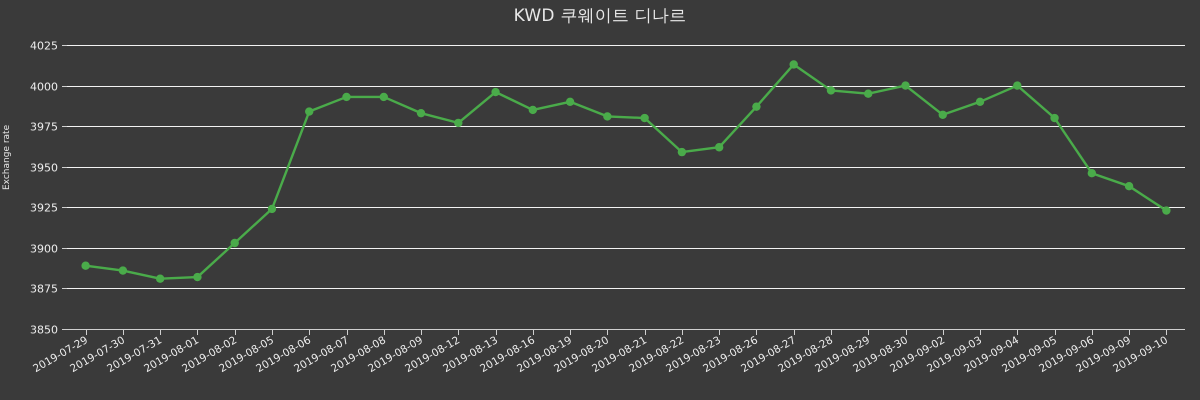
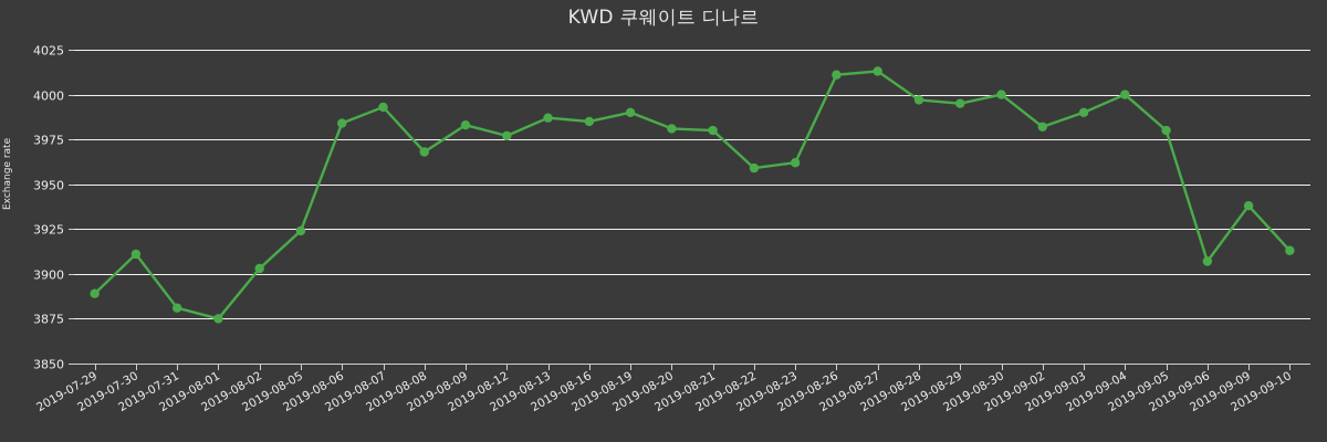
2019-07-30: 3886 -> 3911
2019-08-01: 3882 -> 3875
2019-08-08: 3993 -> 3968
2019-08-13: 3996 -> 3987
2019-08-26: 3987 -> 4011
2019-09-06: 3946 -> 3907
2019-09-10: 3923 -> 3913
